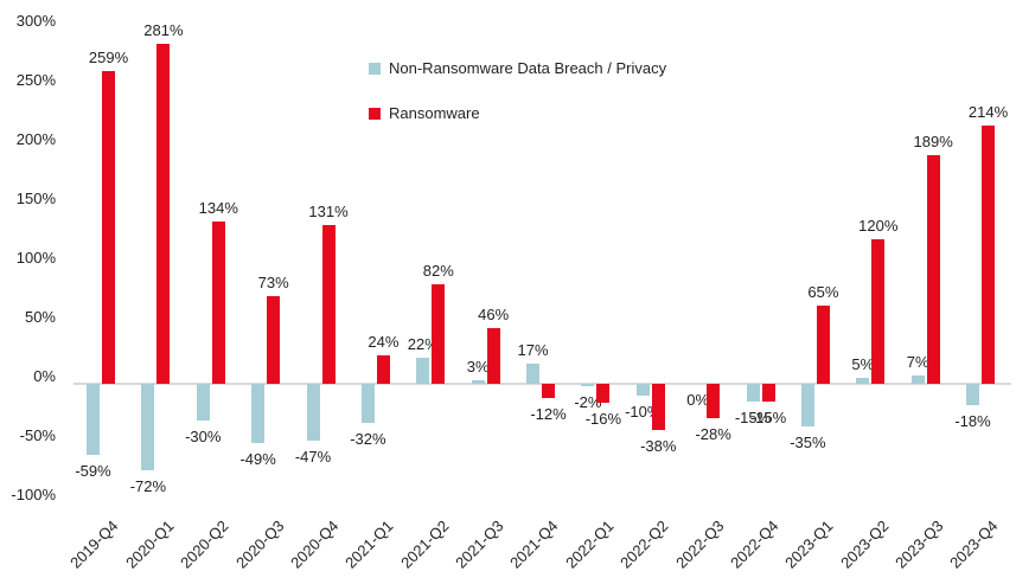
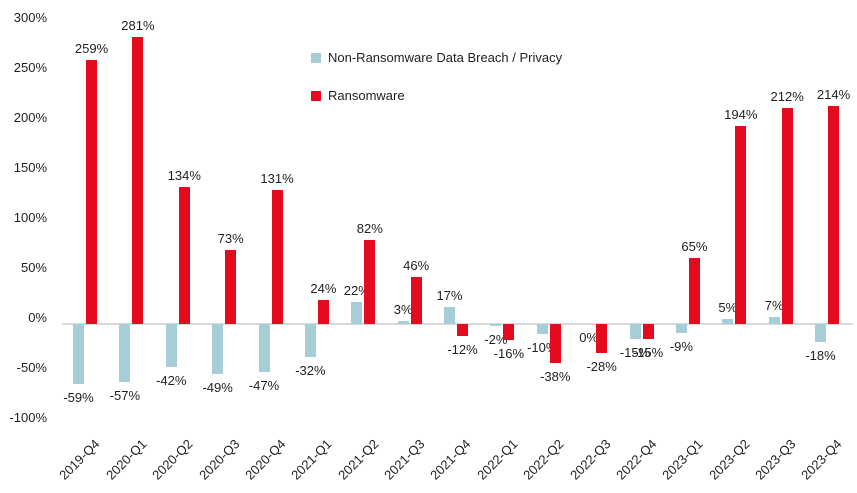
Non-Ransomware Data Breach / Privacy/2020-Q1: -72% -> -57%
Non-Ransomware Data Breach / Privacy/2020-Q2: -30% -> -42%
Non-Ransomware Data Breach / Privacy/2023-Q1: -35% -> -9%
Ransomware/2023-Q2: 120% -> 194%
Ransomware/2023-Q3: 189% -> 212%
